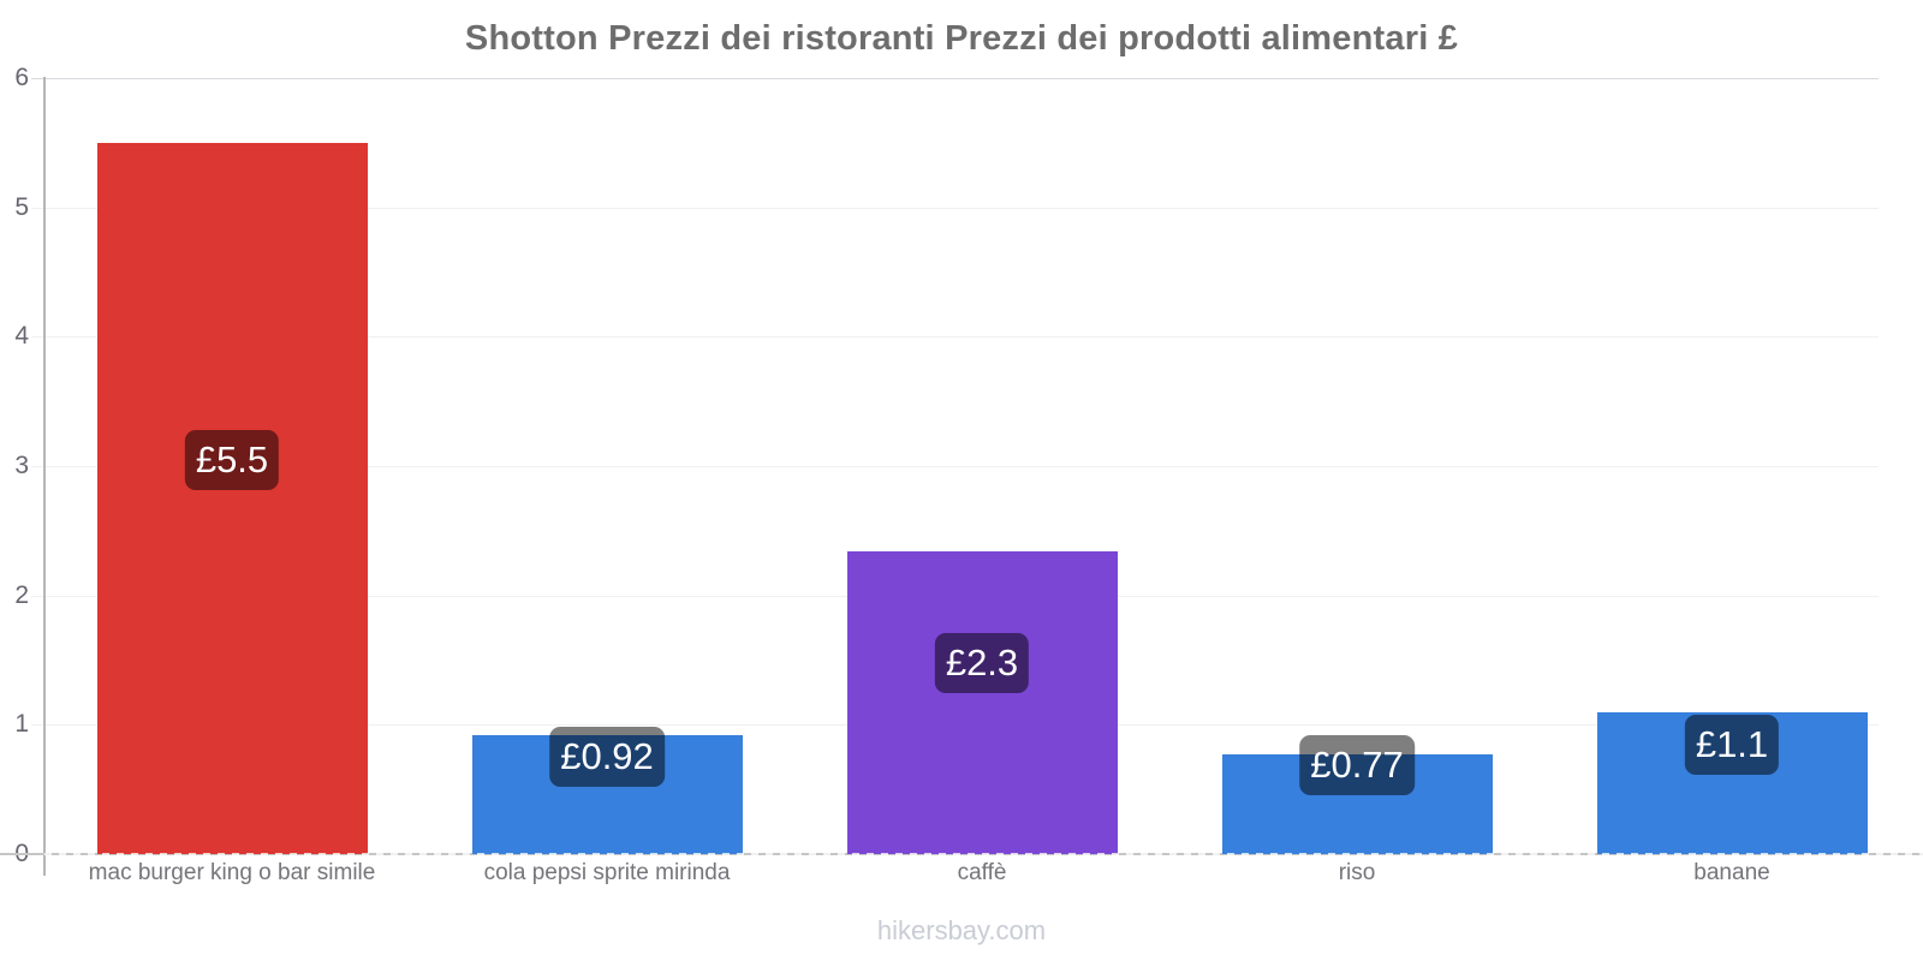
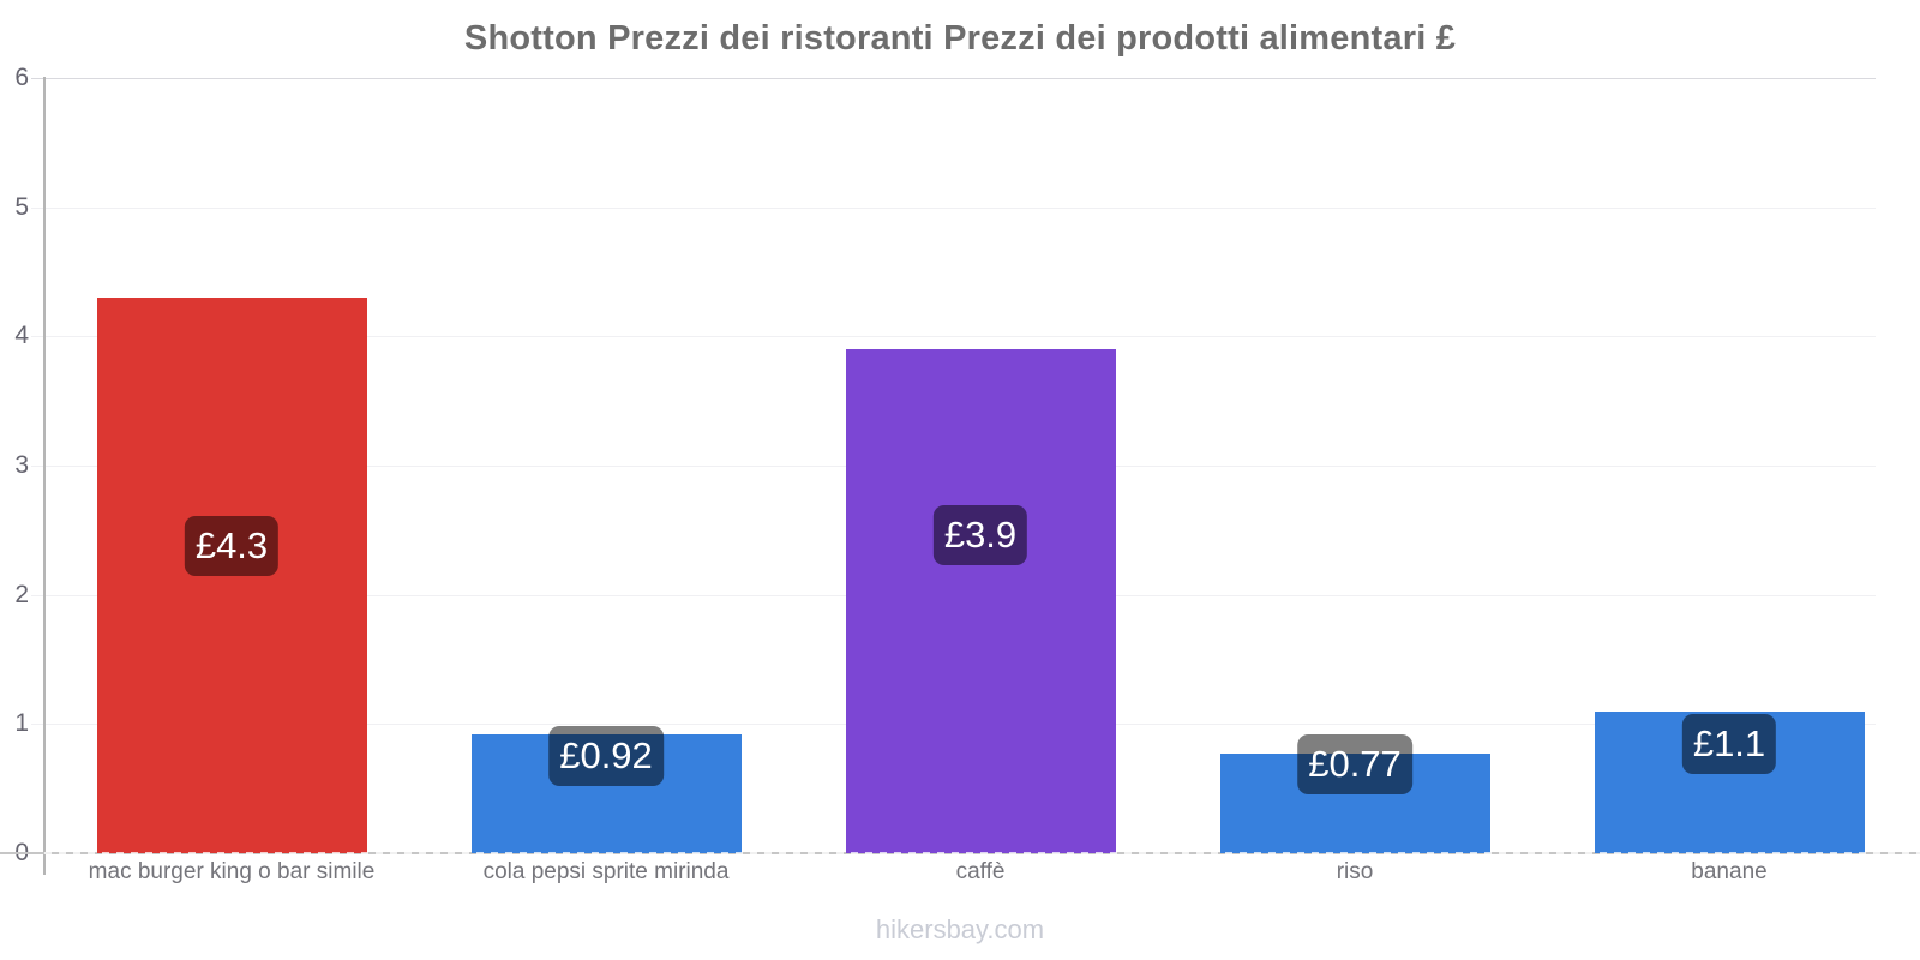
mac burger king o bar simile: £5.5 -> £4.3
caffè: £2.3 -> £3.9
